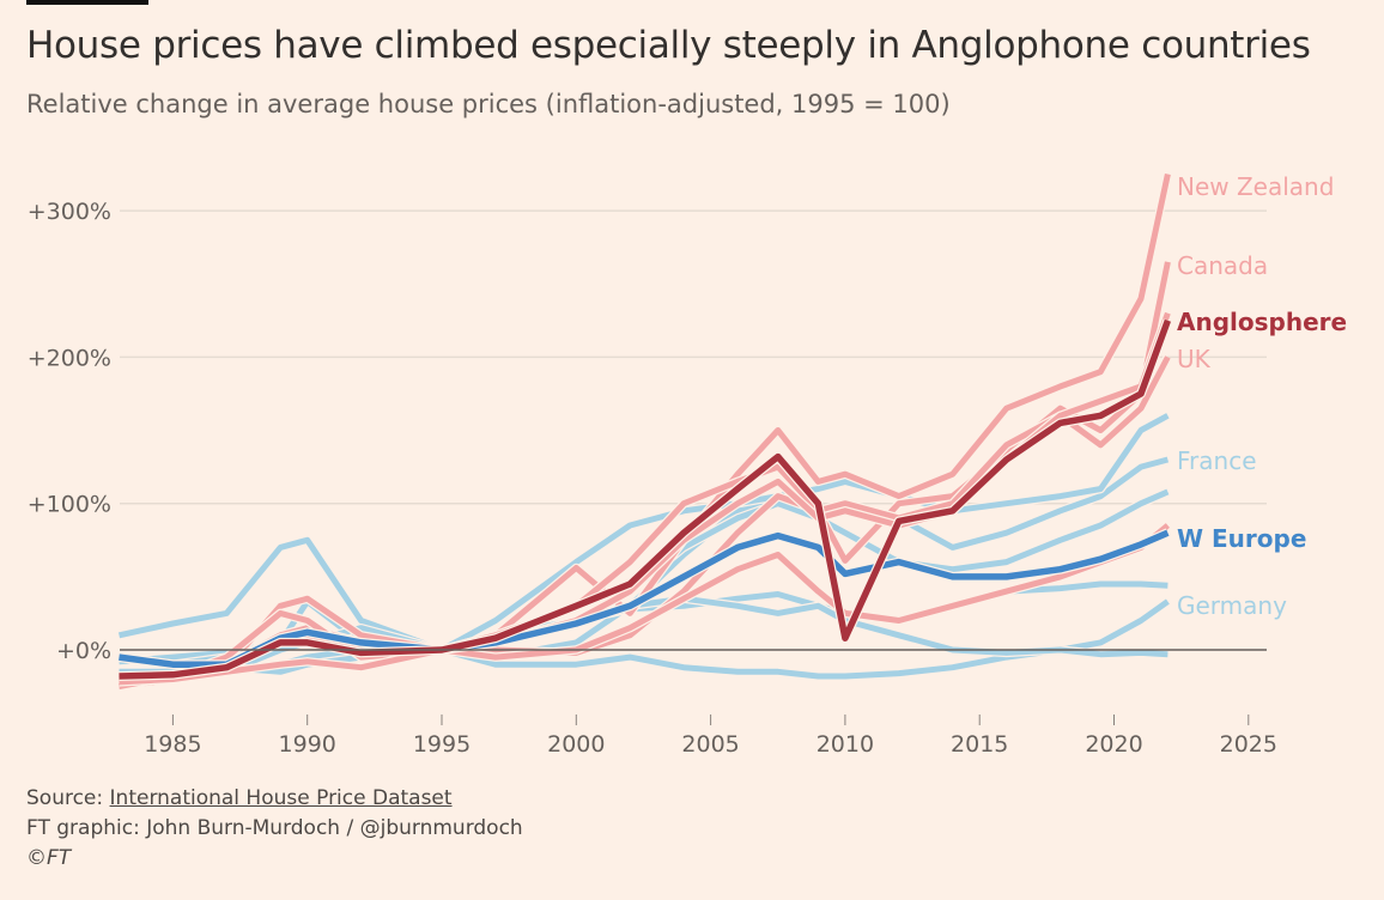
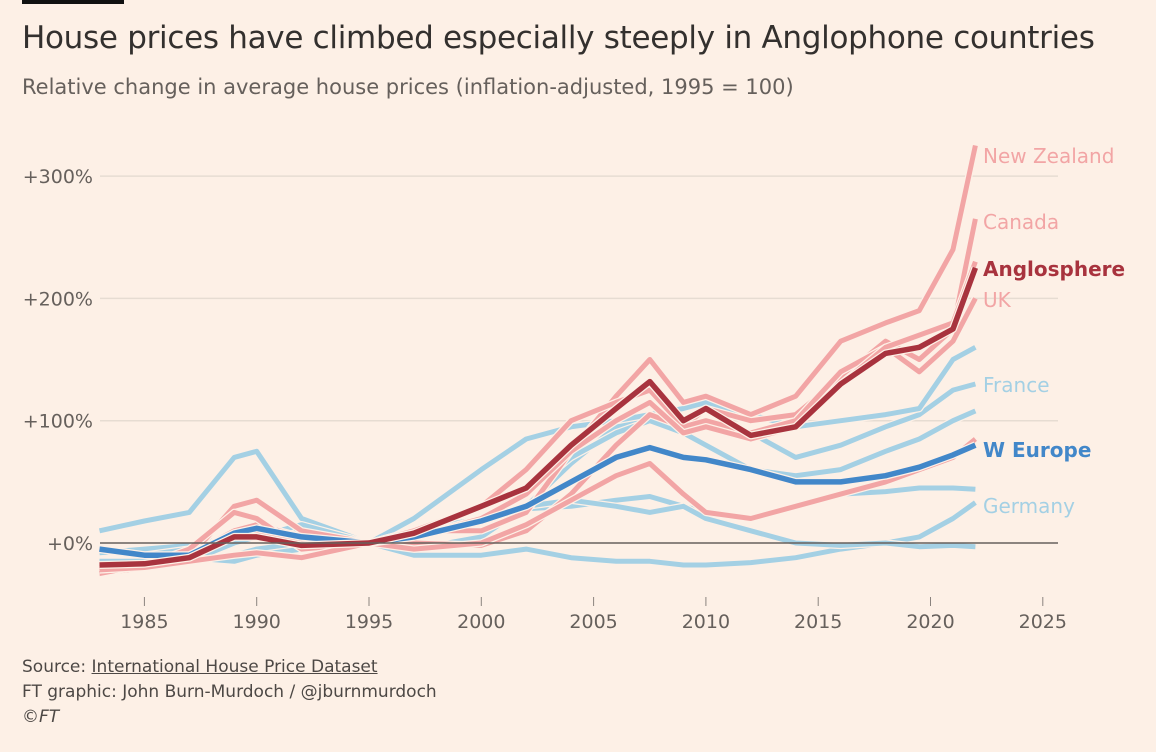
France/1990: 33% -> 10%
New Zealand/2000: 56% -> 10%
Canada/2010: 61% -> 110%
Anglosphere/2010: 8% -> 110%
W Europe/2010: 52% -> 68%
